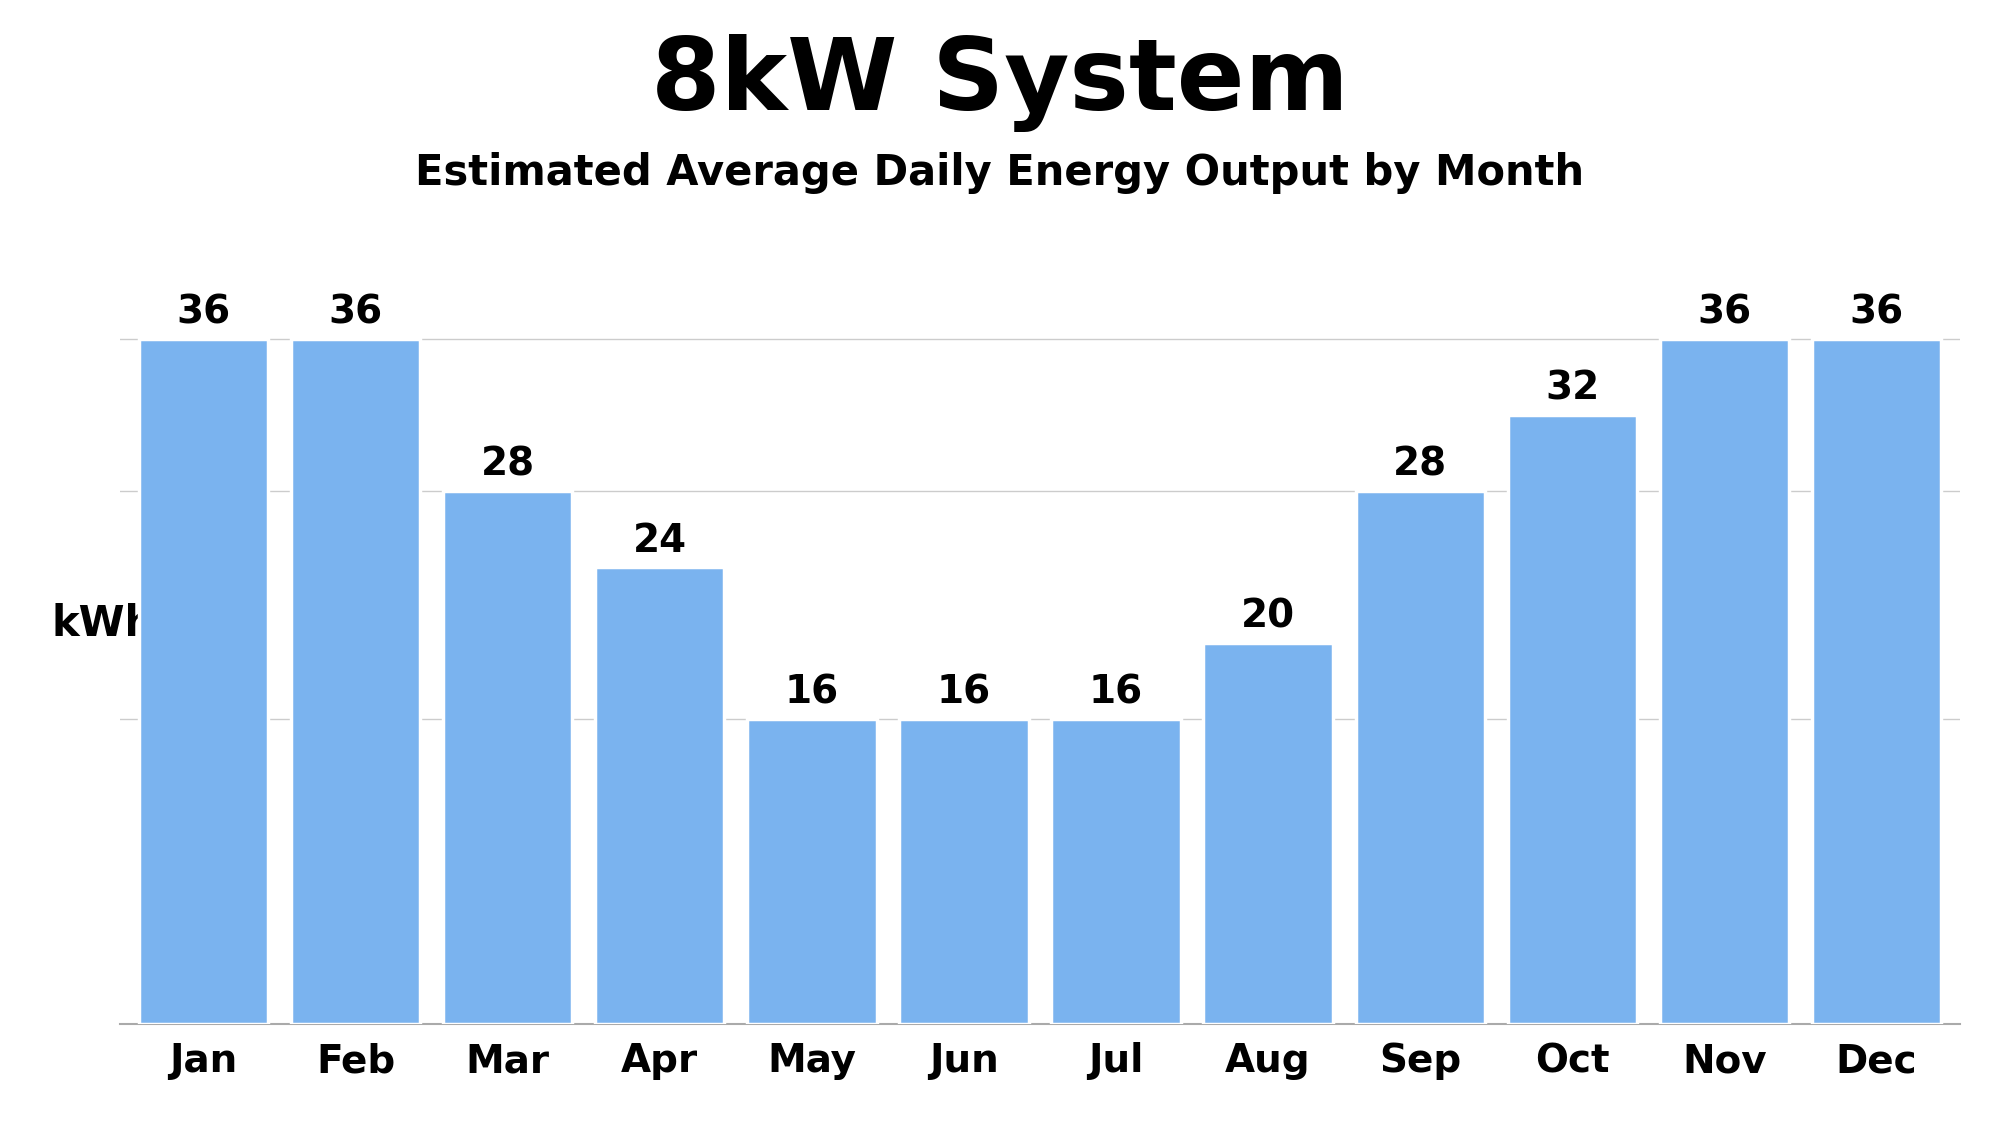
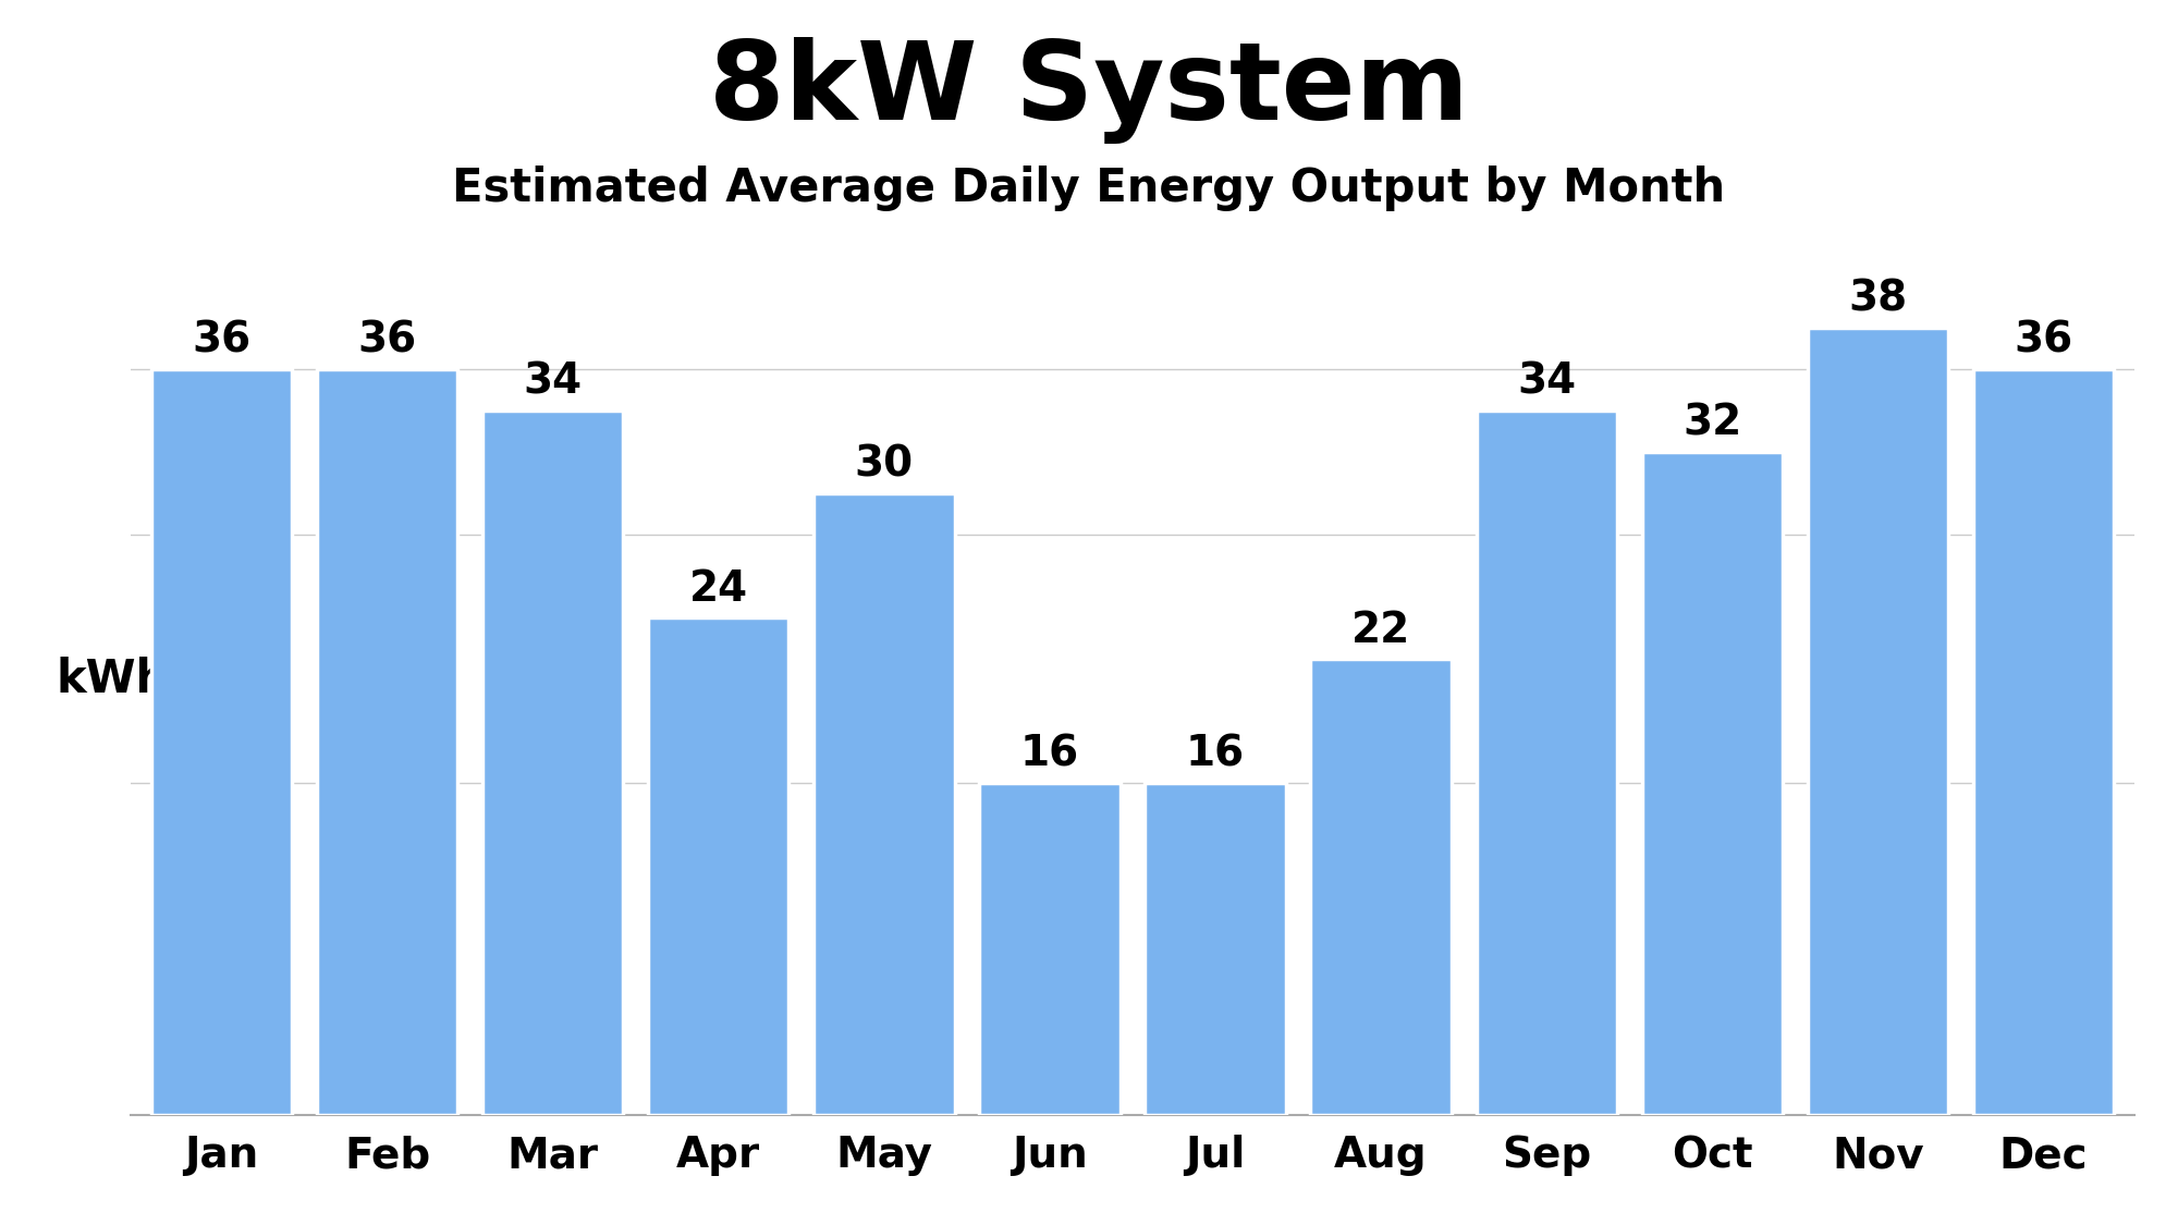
Mar: 28 -> 34
May: 16 -> 30
Aug: 20 -> 22
Sep: 28 -> 34
Nov: 36 -> 38
